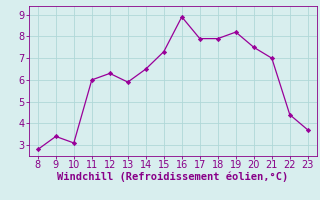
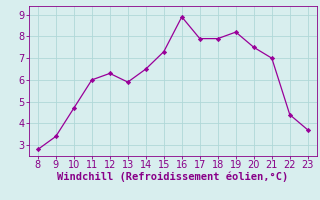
10: 3.1 -> 4.7
